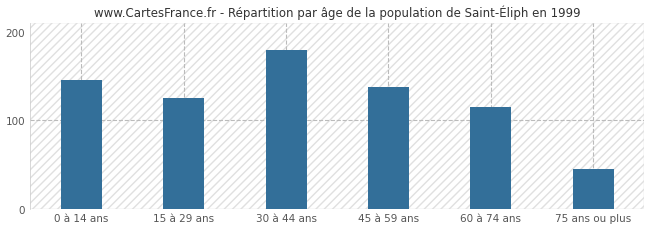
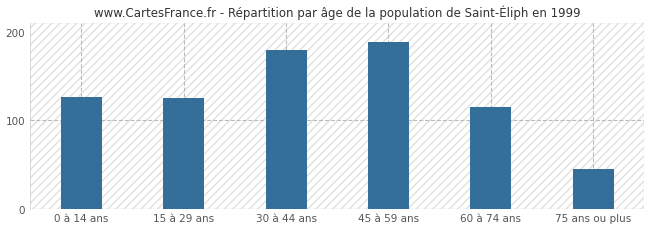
0 à 14 ans: 145 -> 126
45 à 59 ans: 138 -> 188
